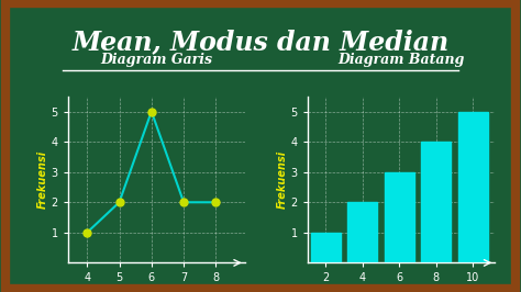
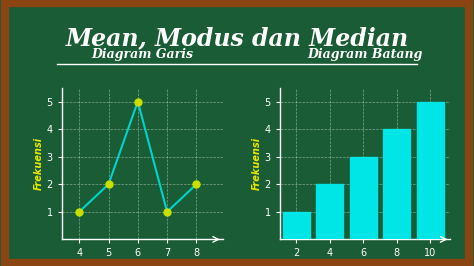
7: 2 -> 1
